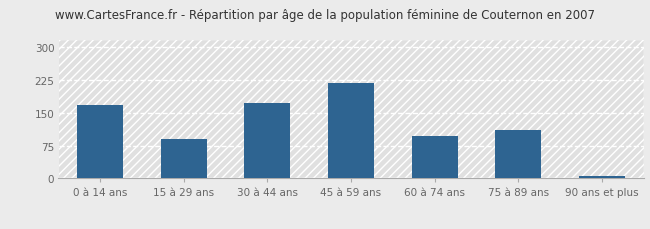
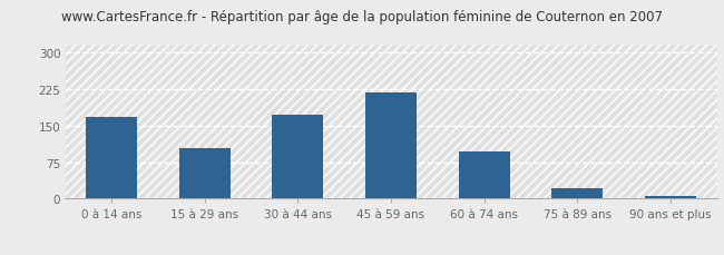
15 à 29 ans: 90 -> 103
75 à 89 ans: 110 -> 22
